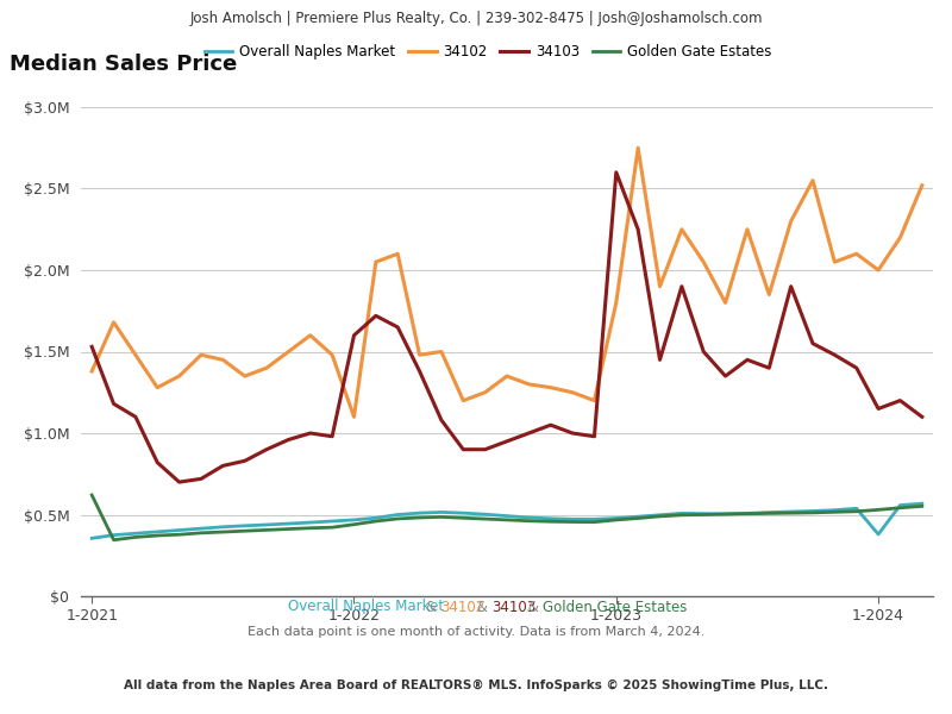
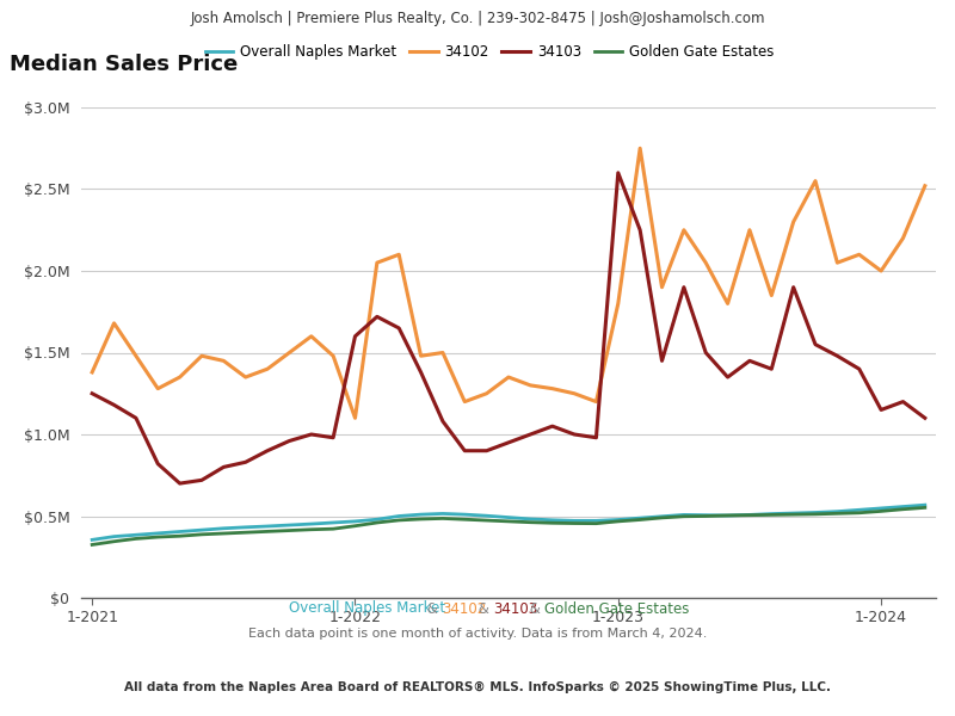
34103/1-2021: $1.53M -> $1.25M
Golden Gate Estates/1-2021: $0.62M -> $0.32M
Overall Naples Market/1-2024: $0.38M -> $0.55M
